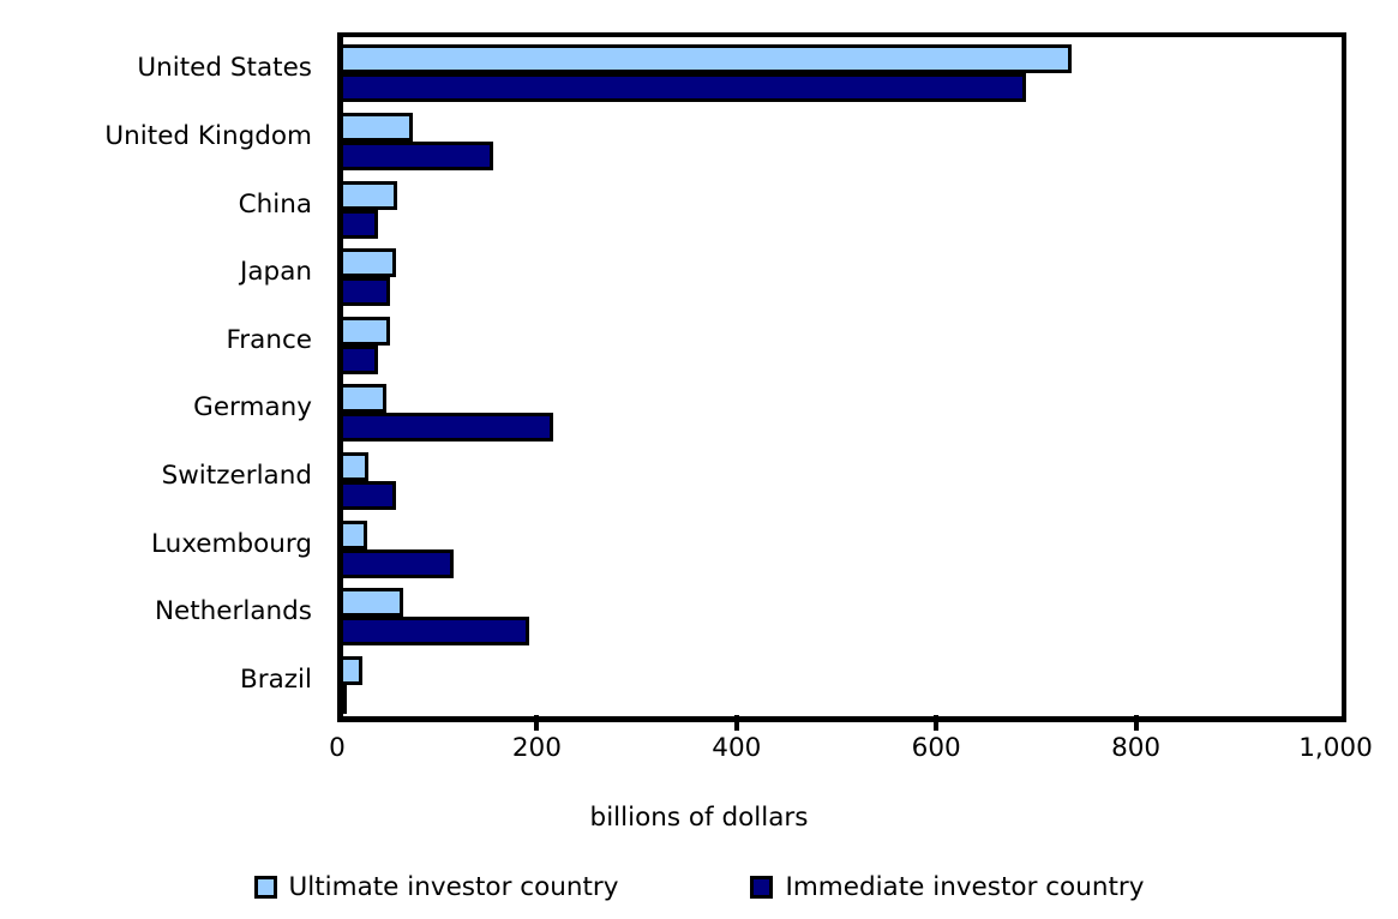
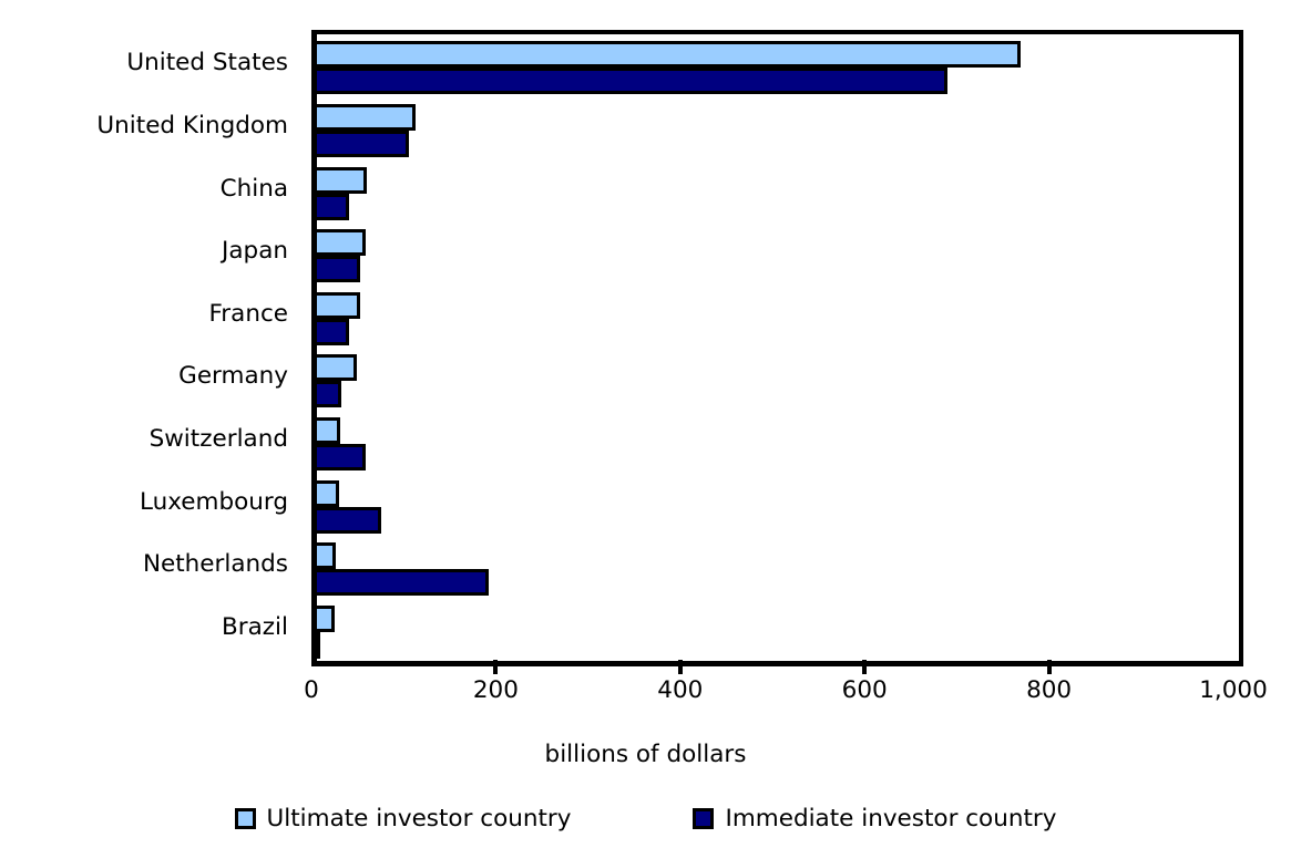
Ultimate investor country/United States: 730 -> 760
Ultimate investor country/United Kingdom: 70 -> 110
Immediate investor country/United Kingdom: 150 -> 100
Immediate investor country/Germany: 210 -> 30
Immediate investor country/Luxembourg: 110 -> 70
Ultimate investor country/Netherlands: 60 -> 20
